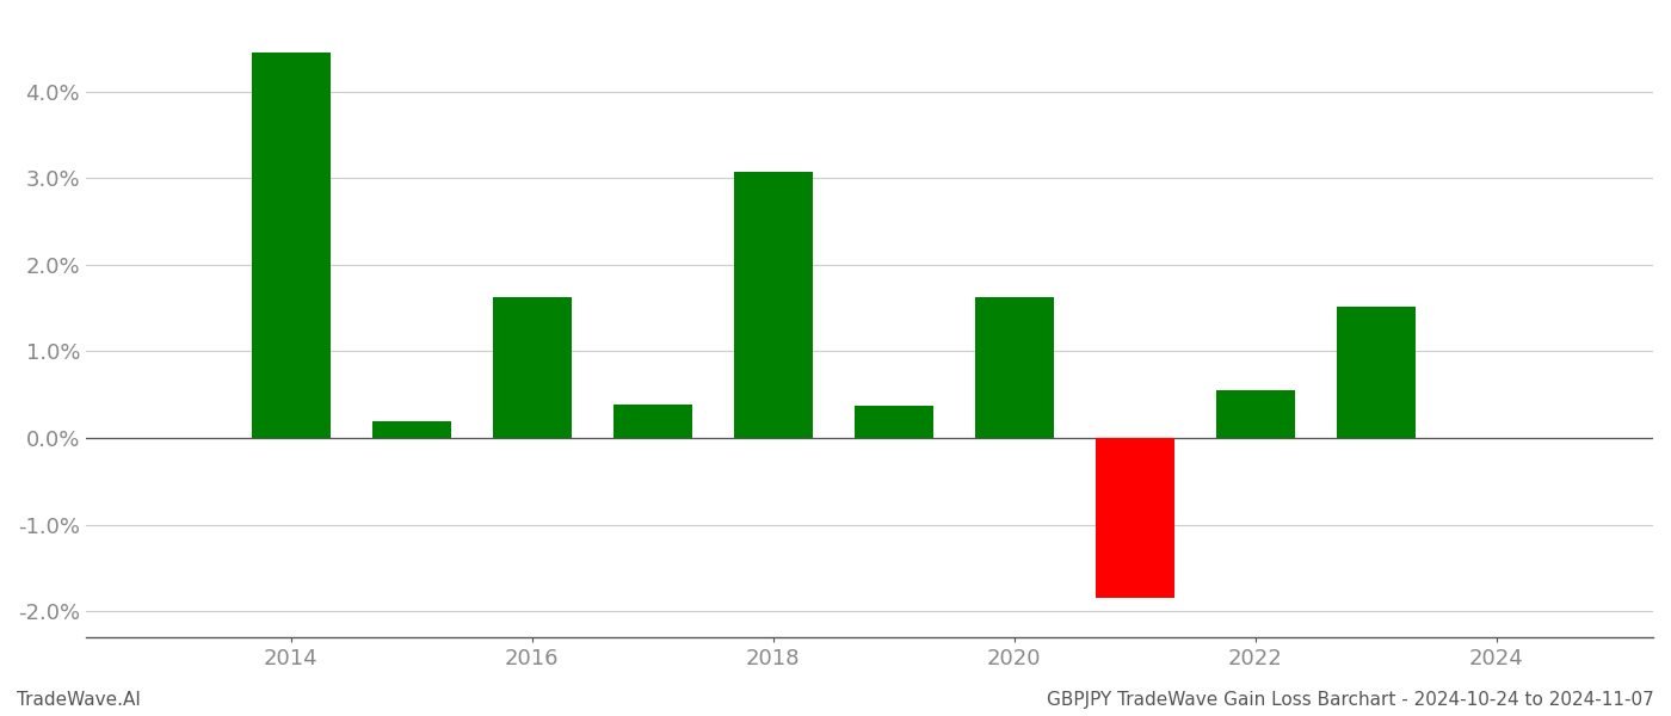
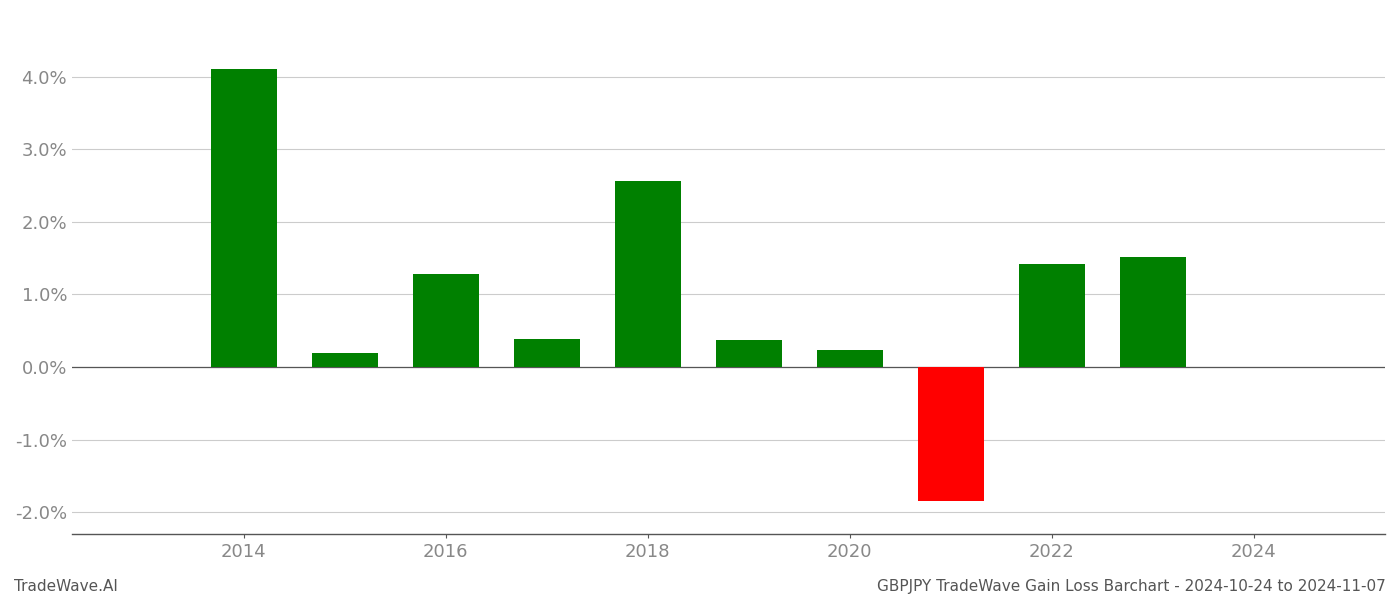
2014: 4.45% -> 4.10%
2016: 1.62% -> 1.28%
2018: 3.07% -> 2.56%
2020: 1.62% -> 0.24%
2022: 0.55% -> 1.42%
